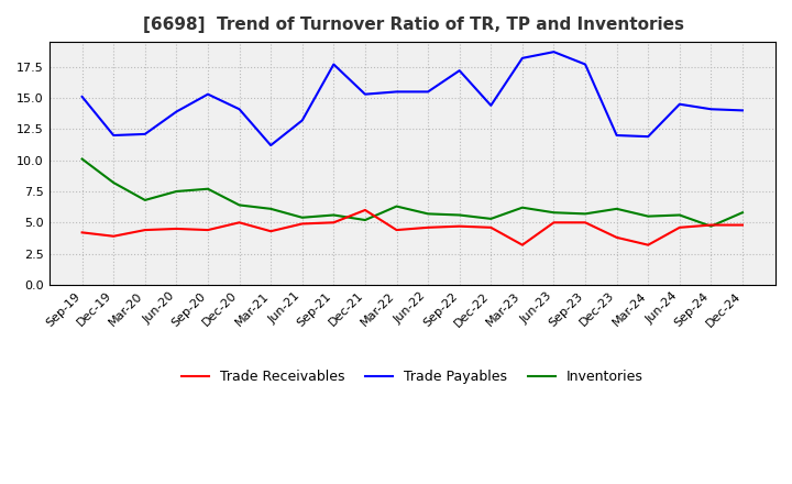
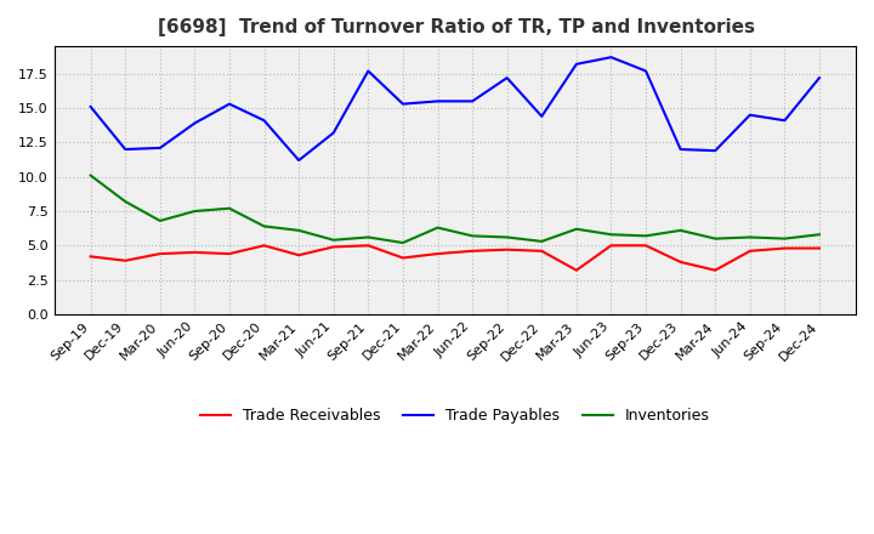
Trade Receivables/Dec-21: 6.0 -> 4.1
Inventories/Sep-24: 4.7 -> 5.5
Trade Payables/Dec-24: 14.0 -> 17.2
